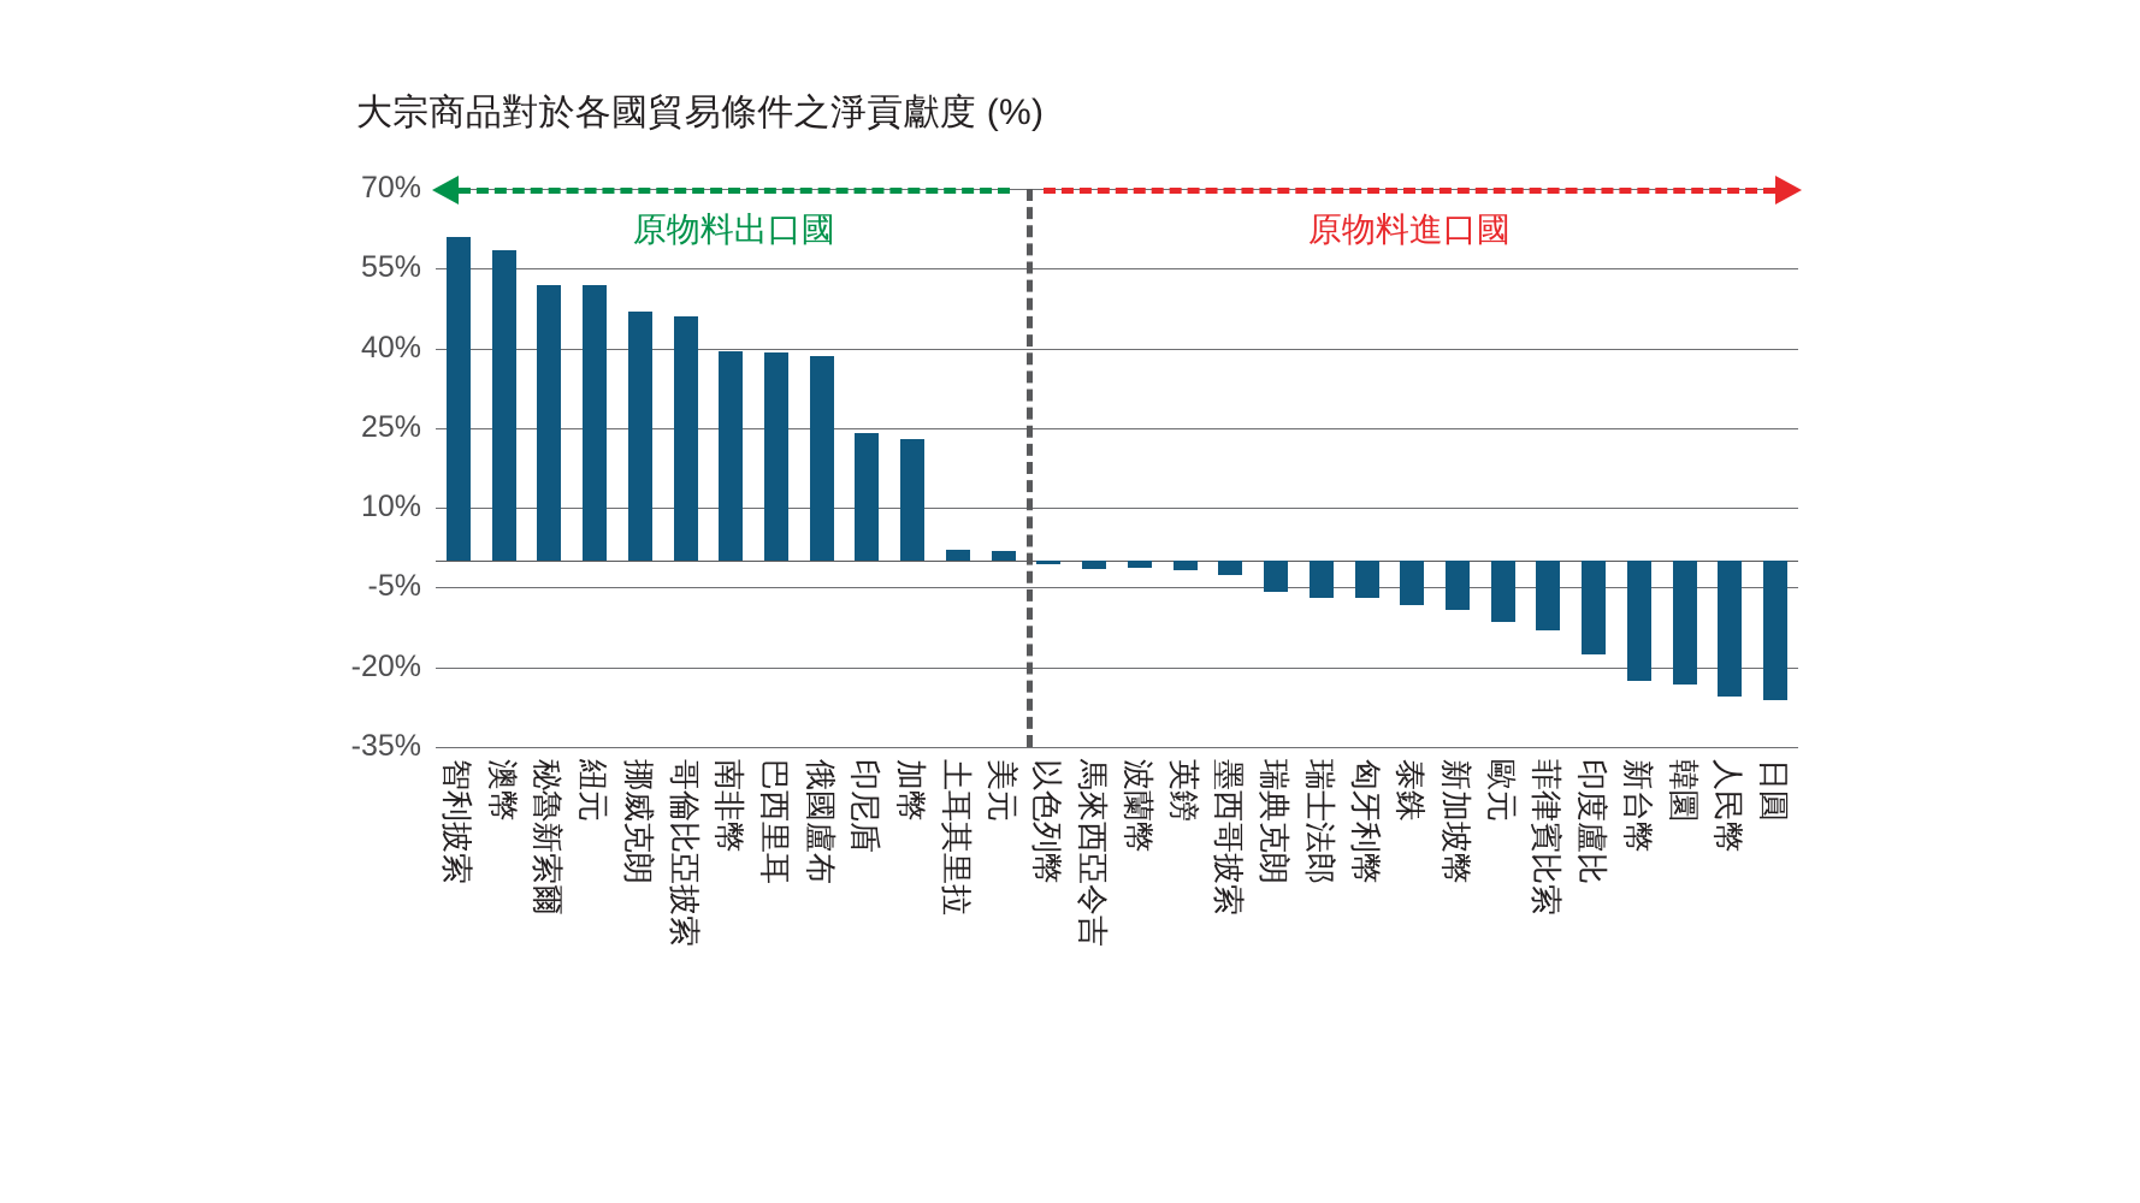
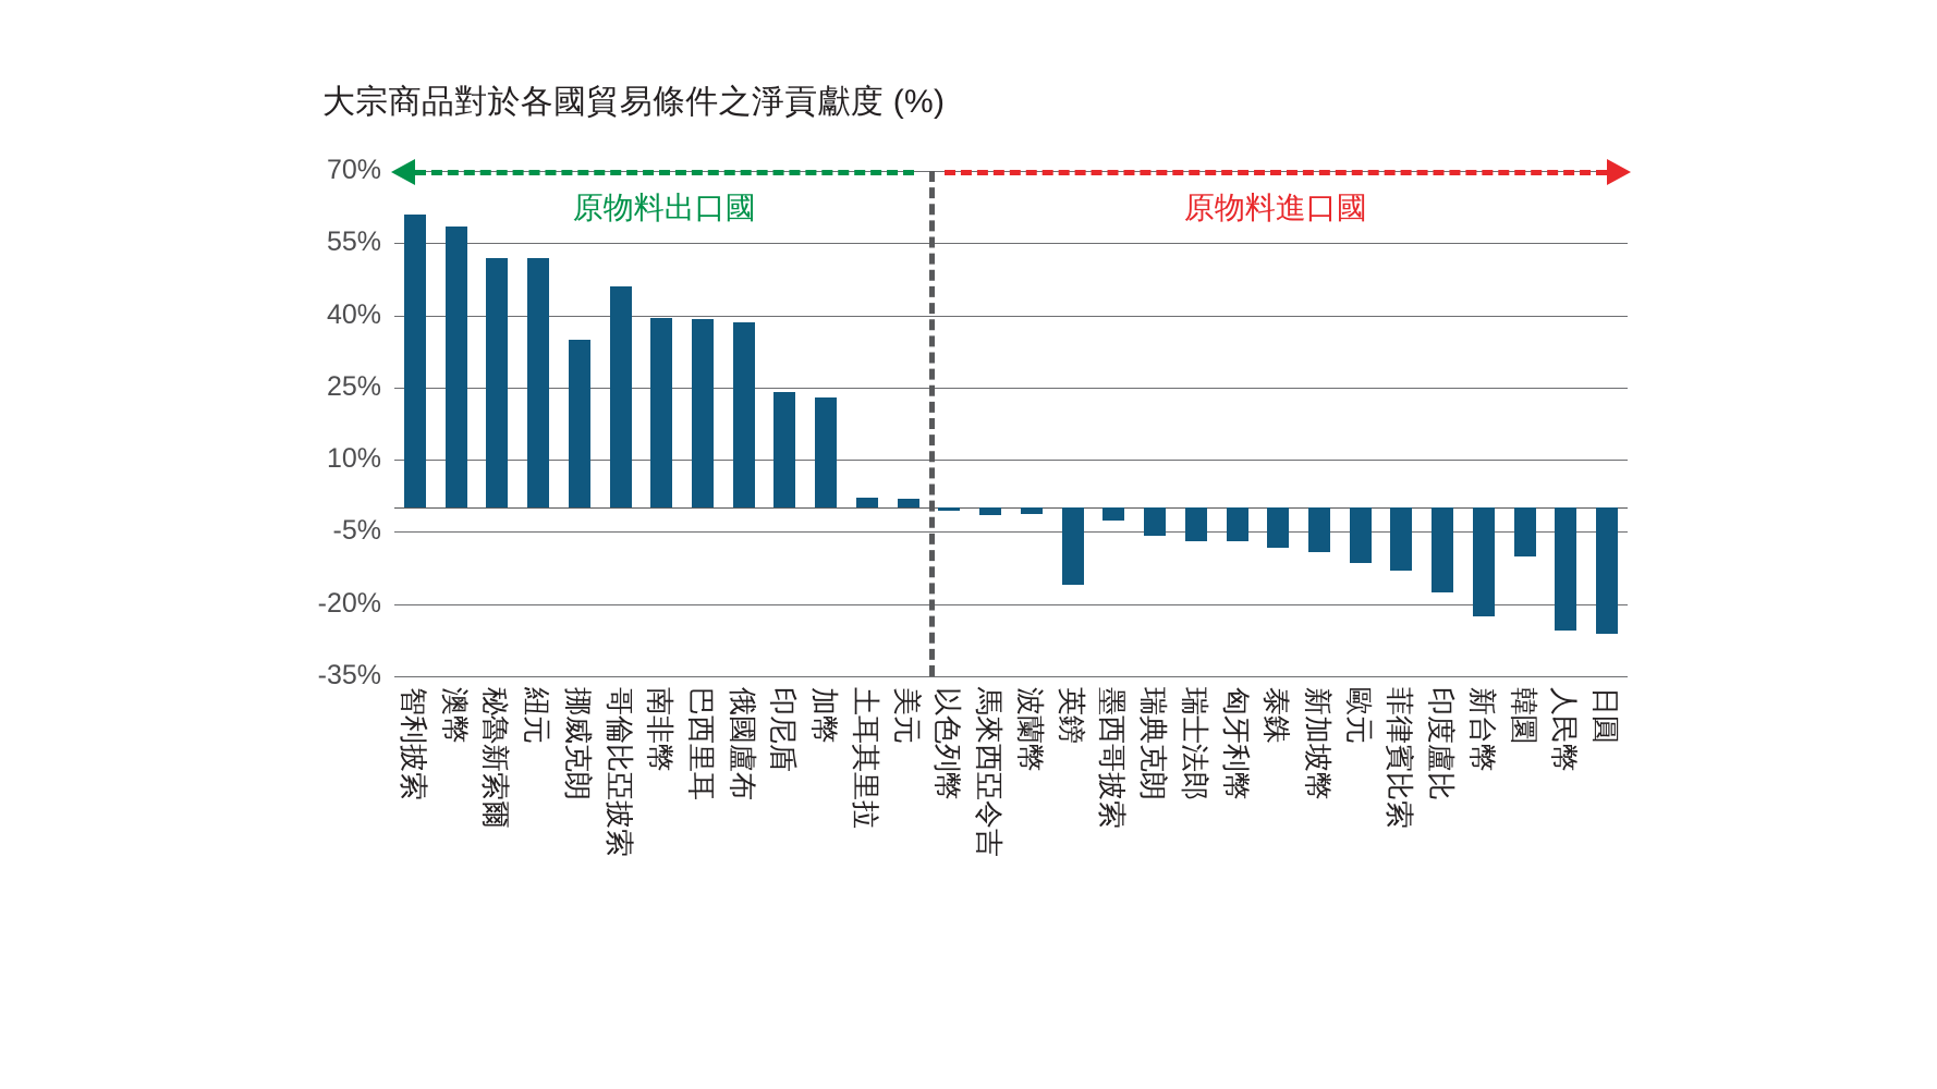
挪威克朗: 47% -> 35%
英鎊: -2% -> -16%
韓圜: -23% -> -10%
